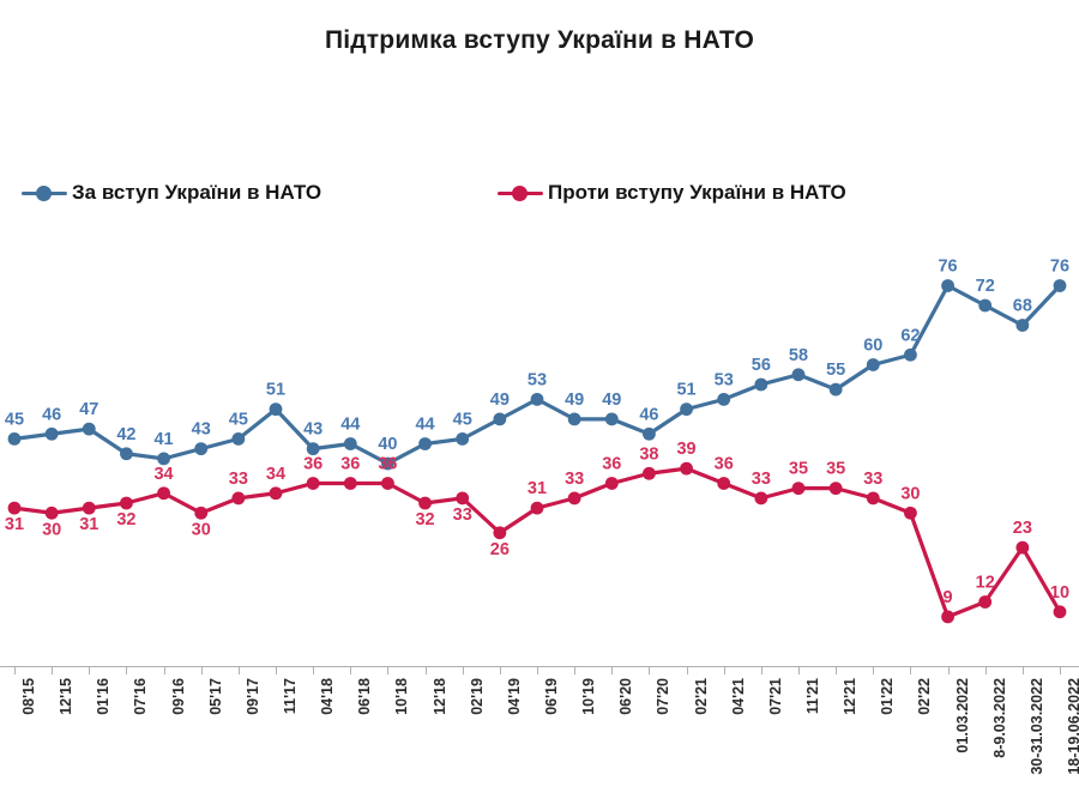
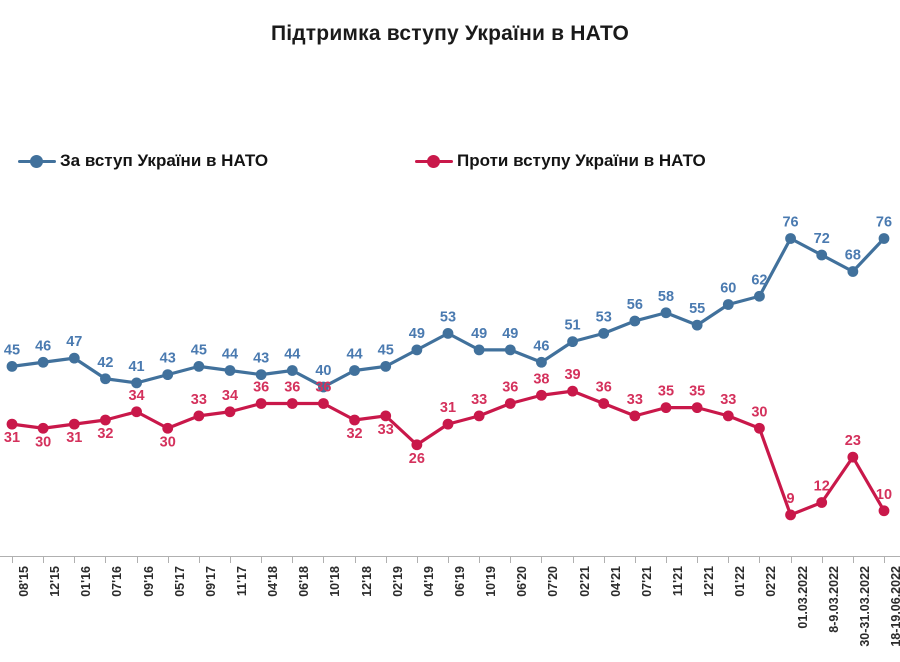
За вступ України в НАТО/11'17: 51 -> 44
